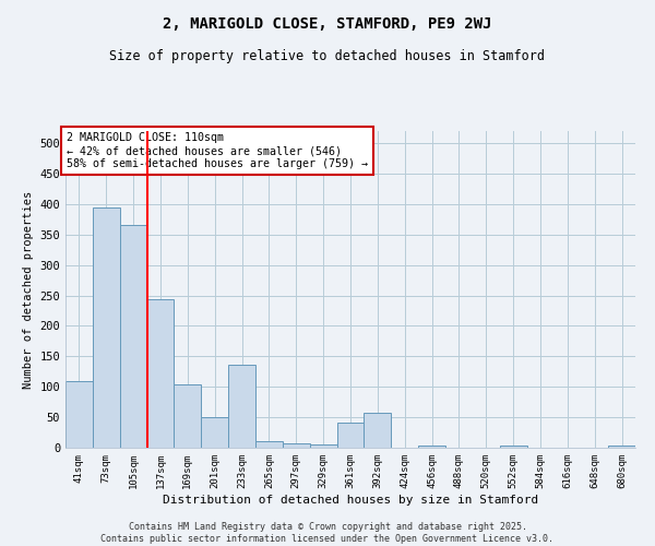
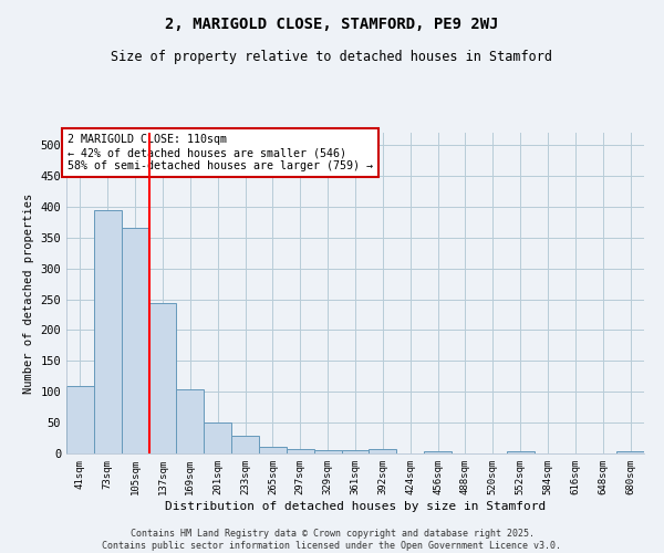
233sqm: 136 -> 28
361sqm: 42 -> 5
392sqm: 58 -> 7
